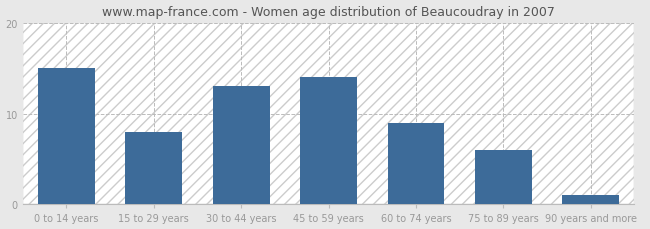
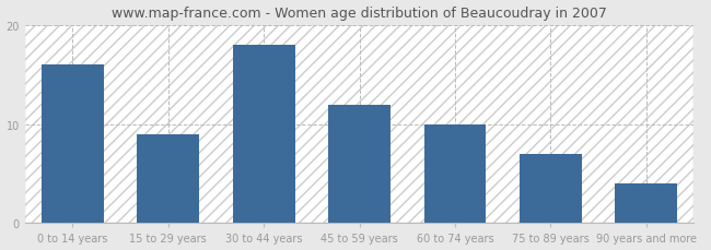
0 to 14 years: 15 -> 16
15 to 29 years: 8 -> 9
30 to 44 years: 13 -> 18
45 to 59 years: 14 -> 12
60 to 74 years: 9 -> 10
75 to 89 years: 6 -> 7
90 years and more: 1 -> 4
